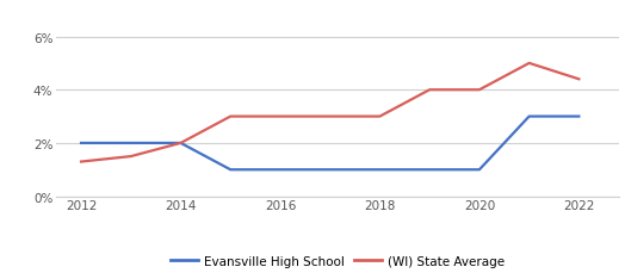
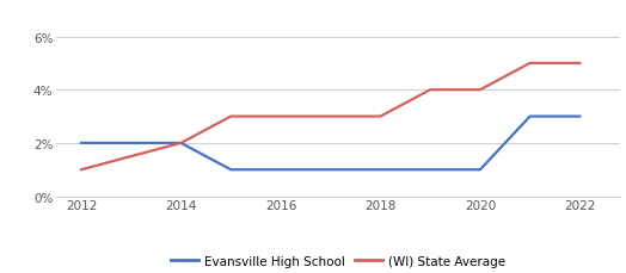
(WI) State Average/2012: 1.3% -> 1.0%
(WI) State Average/2022: 4.4% -> 5.0%
